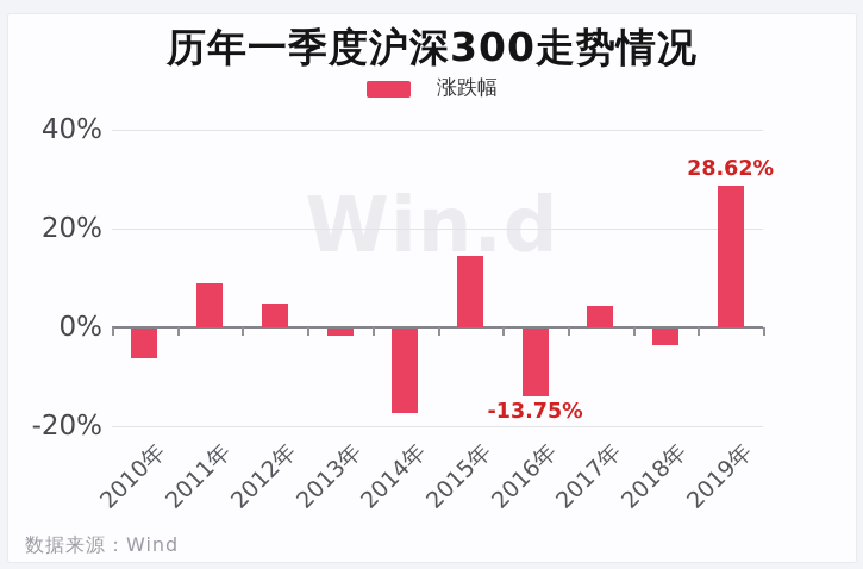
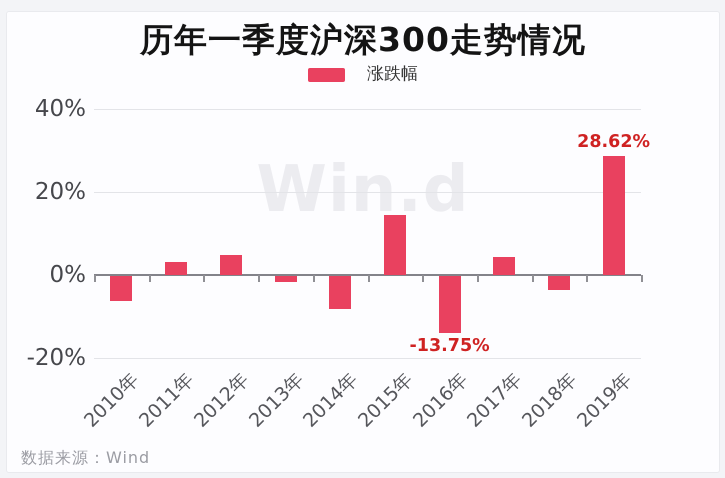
2011年: 9% -> 3%
2014年: -17% -> -8%
